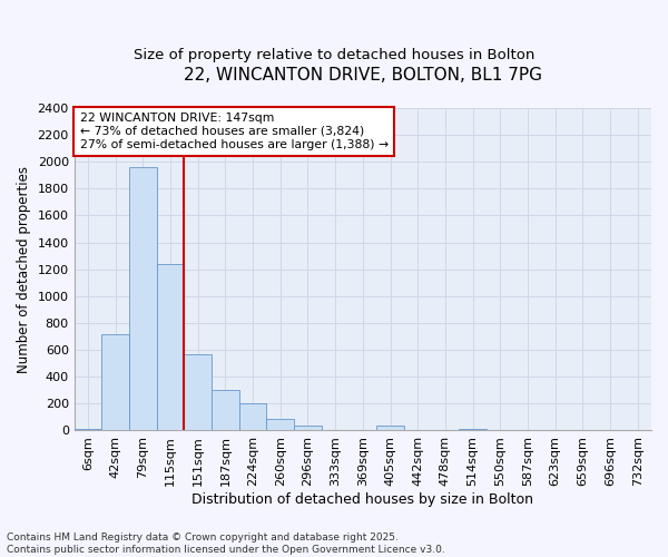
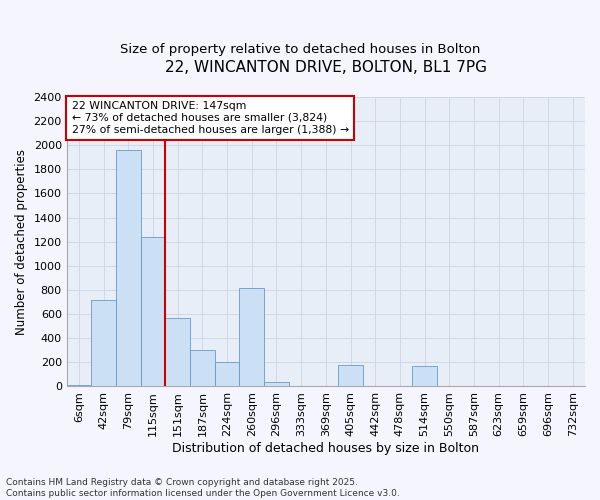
260sqm: 80 -> 820
405sqm: 40 -> 180
514sqm: 10 -> 170
